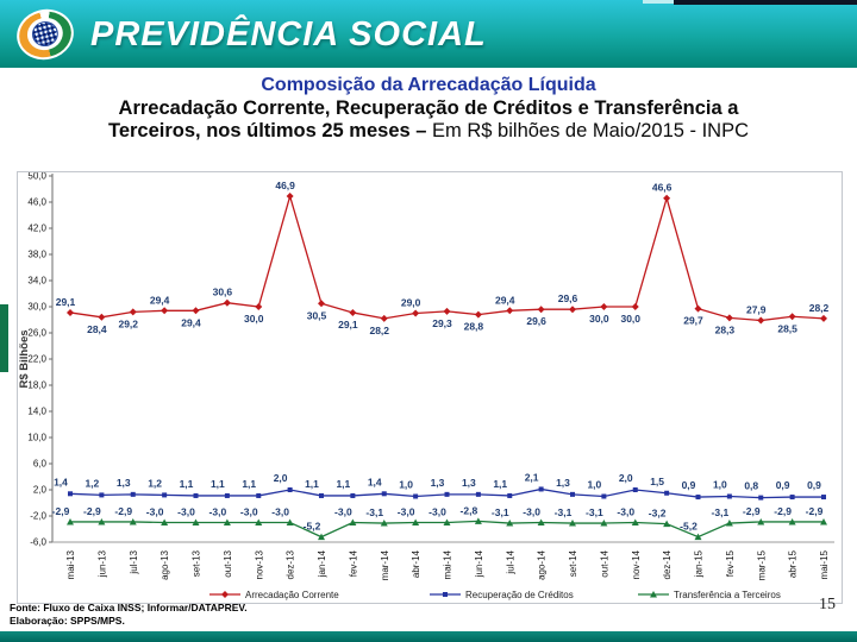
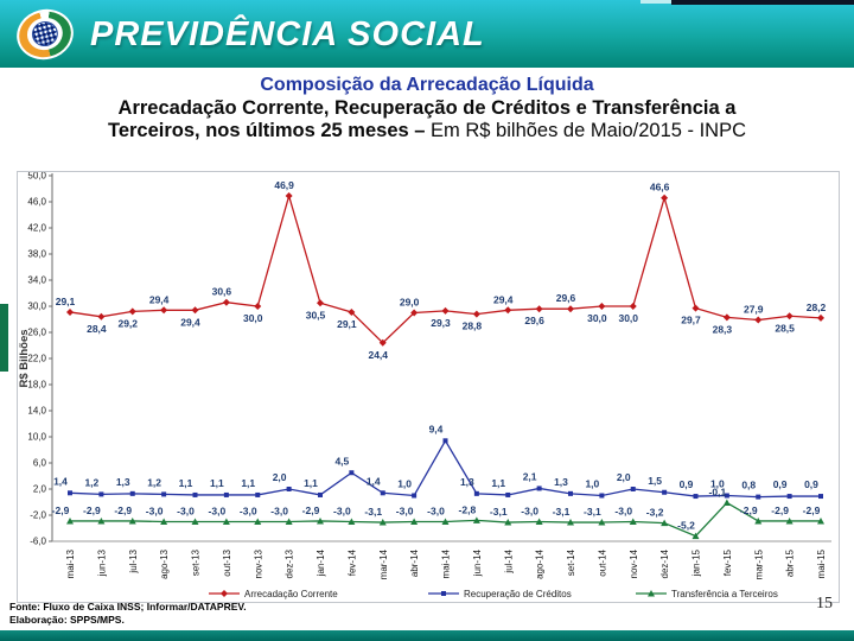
Transferência a Terceiros/jan-14: -5,2 -> -2,9
Recuperação de Créditos/fev-14: 1,1 -> 4,5
Arrecadação Corrente/mar-14: 28,2 -> 24,4
Recuperação de Créditos/mai-14: 1,3 -> 9,4
Transferência a Terceiros/fev-15: -3,1 -> -0,1
